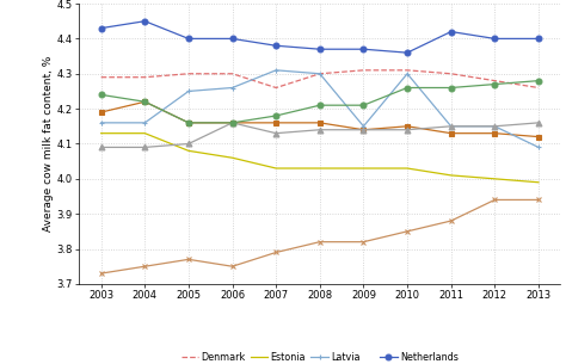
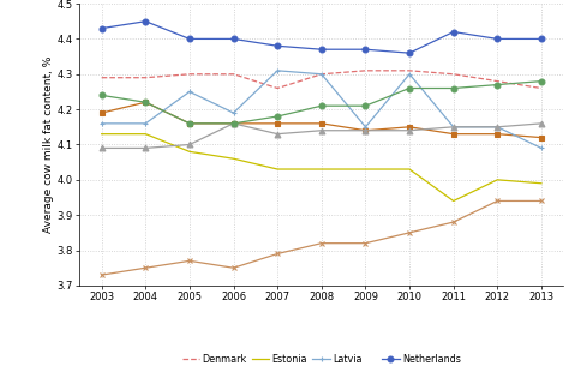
Latvia/2006: 4.26 -> 4.19
Estonia/2011: 4.01 -> 3.94
